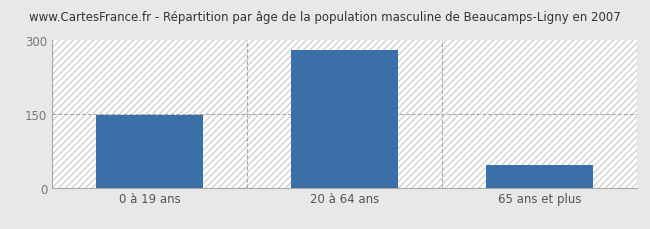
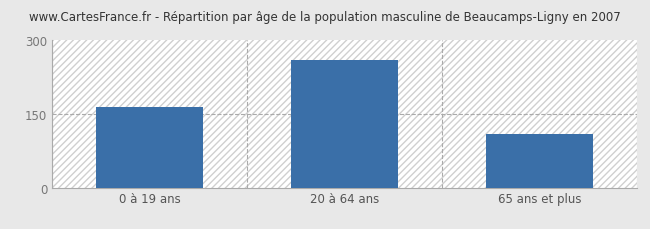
0 à 19 ans: 148 -> 165
20 à 64 ans: 280 -> 260
65 ans et plus: 47 -> 110
